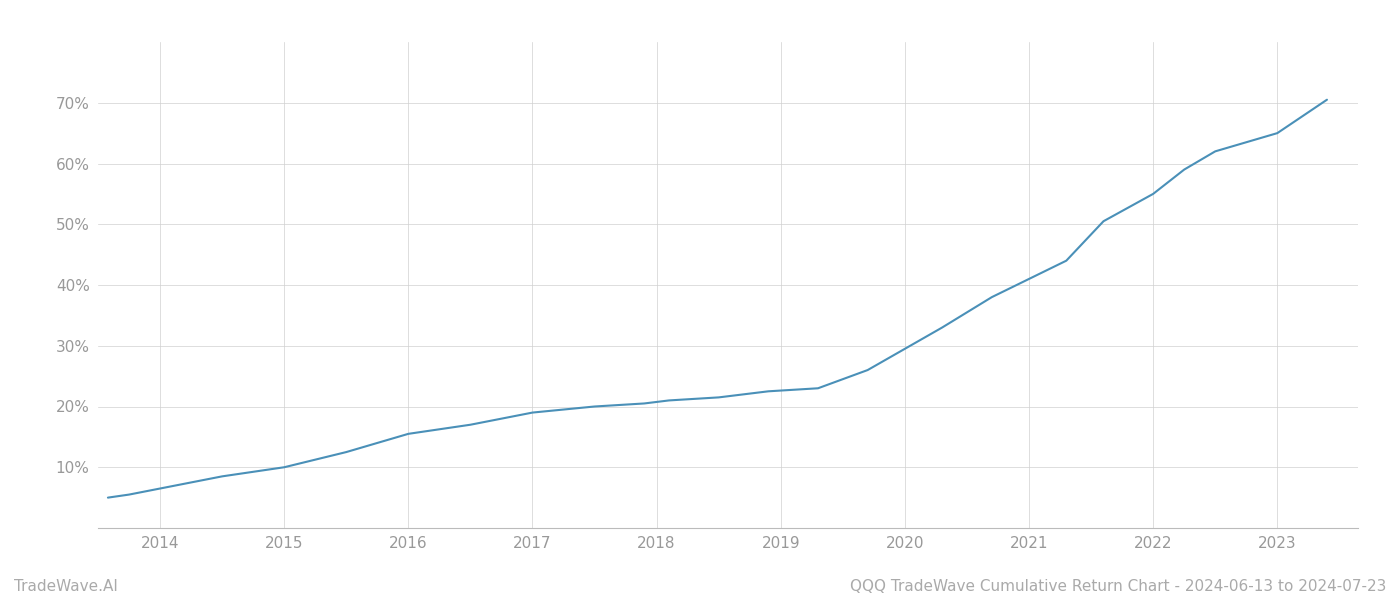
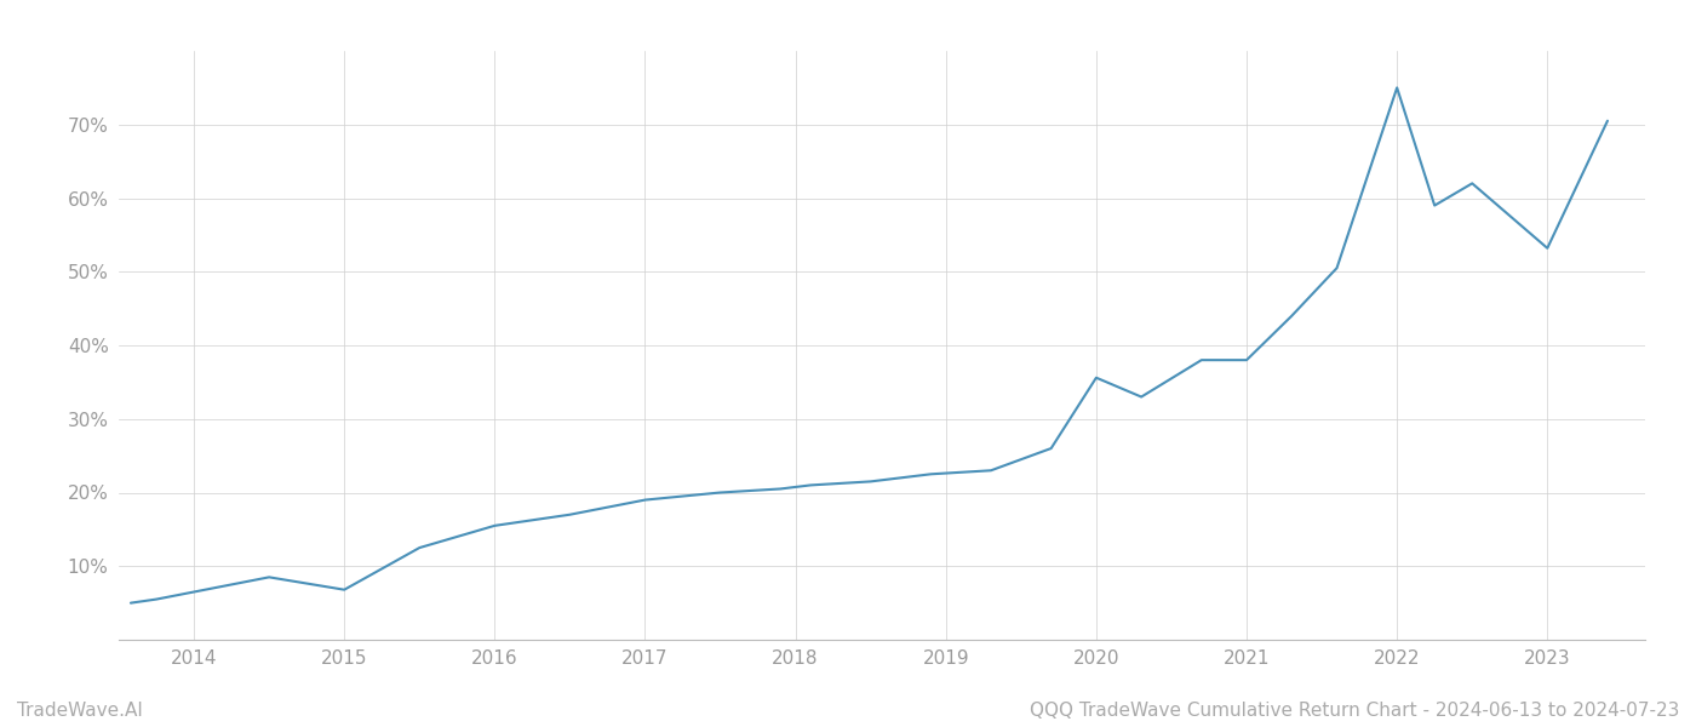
2015: 10.0% -> 6.8%
2020: 29.5% -> 35.6%
2021: 41.0% -> 38.0%
2022: 55.0% -> 75.0%
2023: 65.0% -> 53.2%
